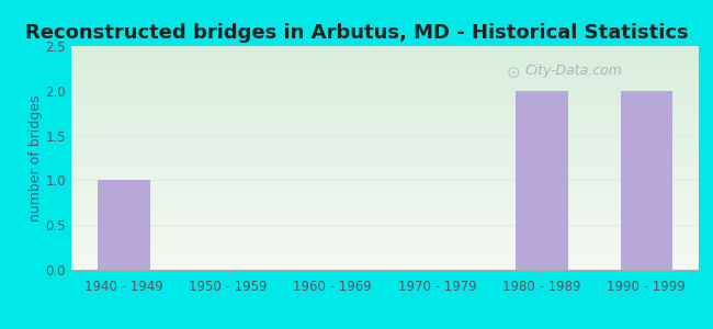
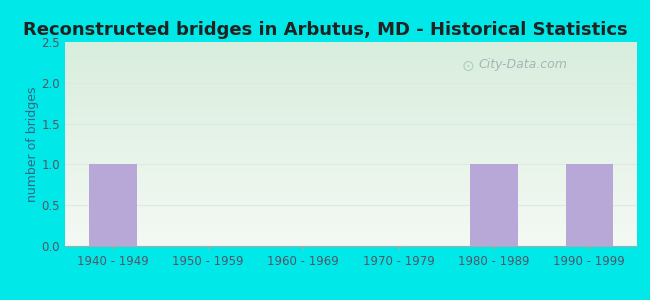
1980 - 1989: 2 -> 1
1990 - 1999: 2 -> 1
